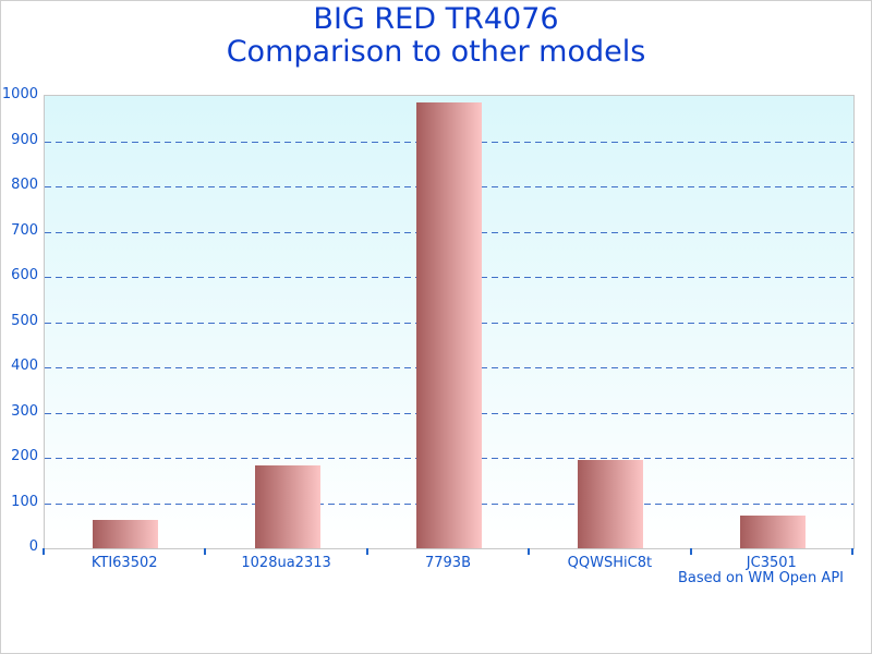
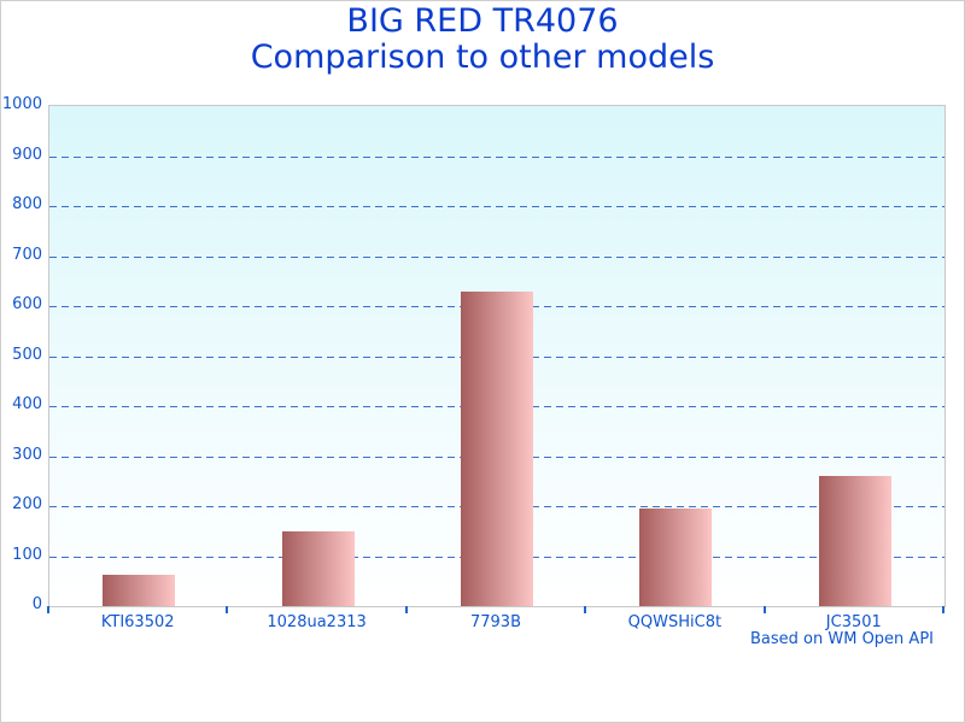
1028ua2313: 180 -> 150
7793B: 980 -> 630
JC3501: 70 -> 260
